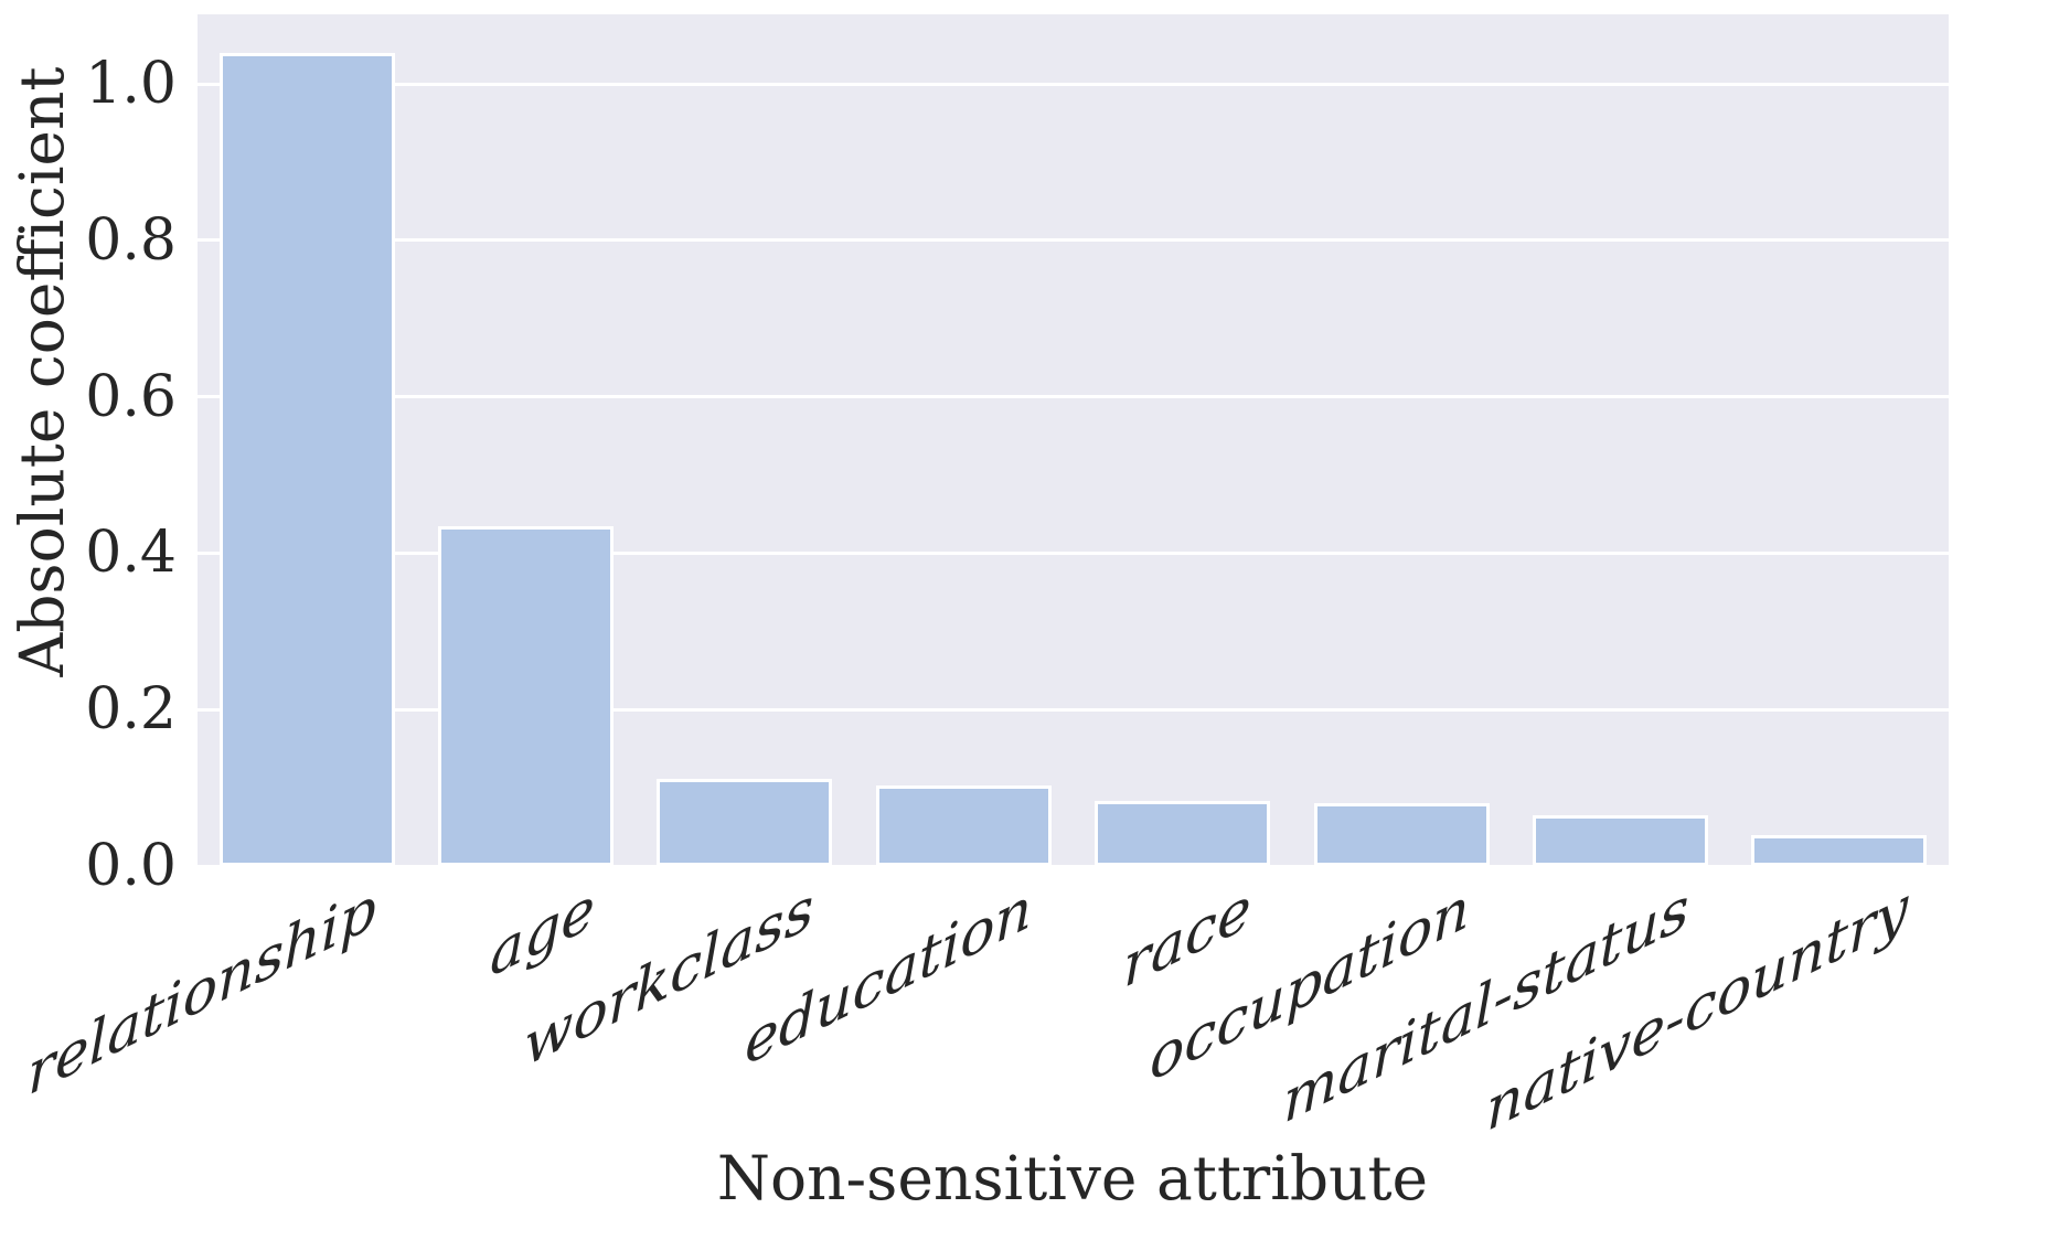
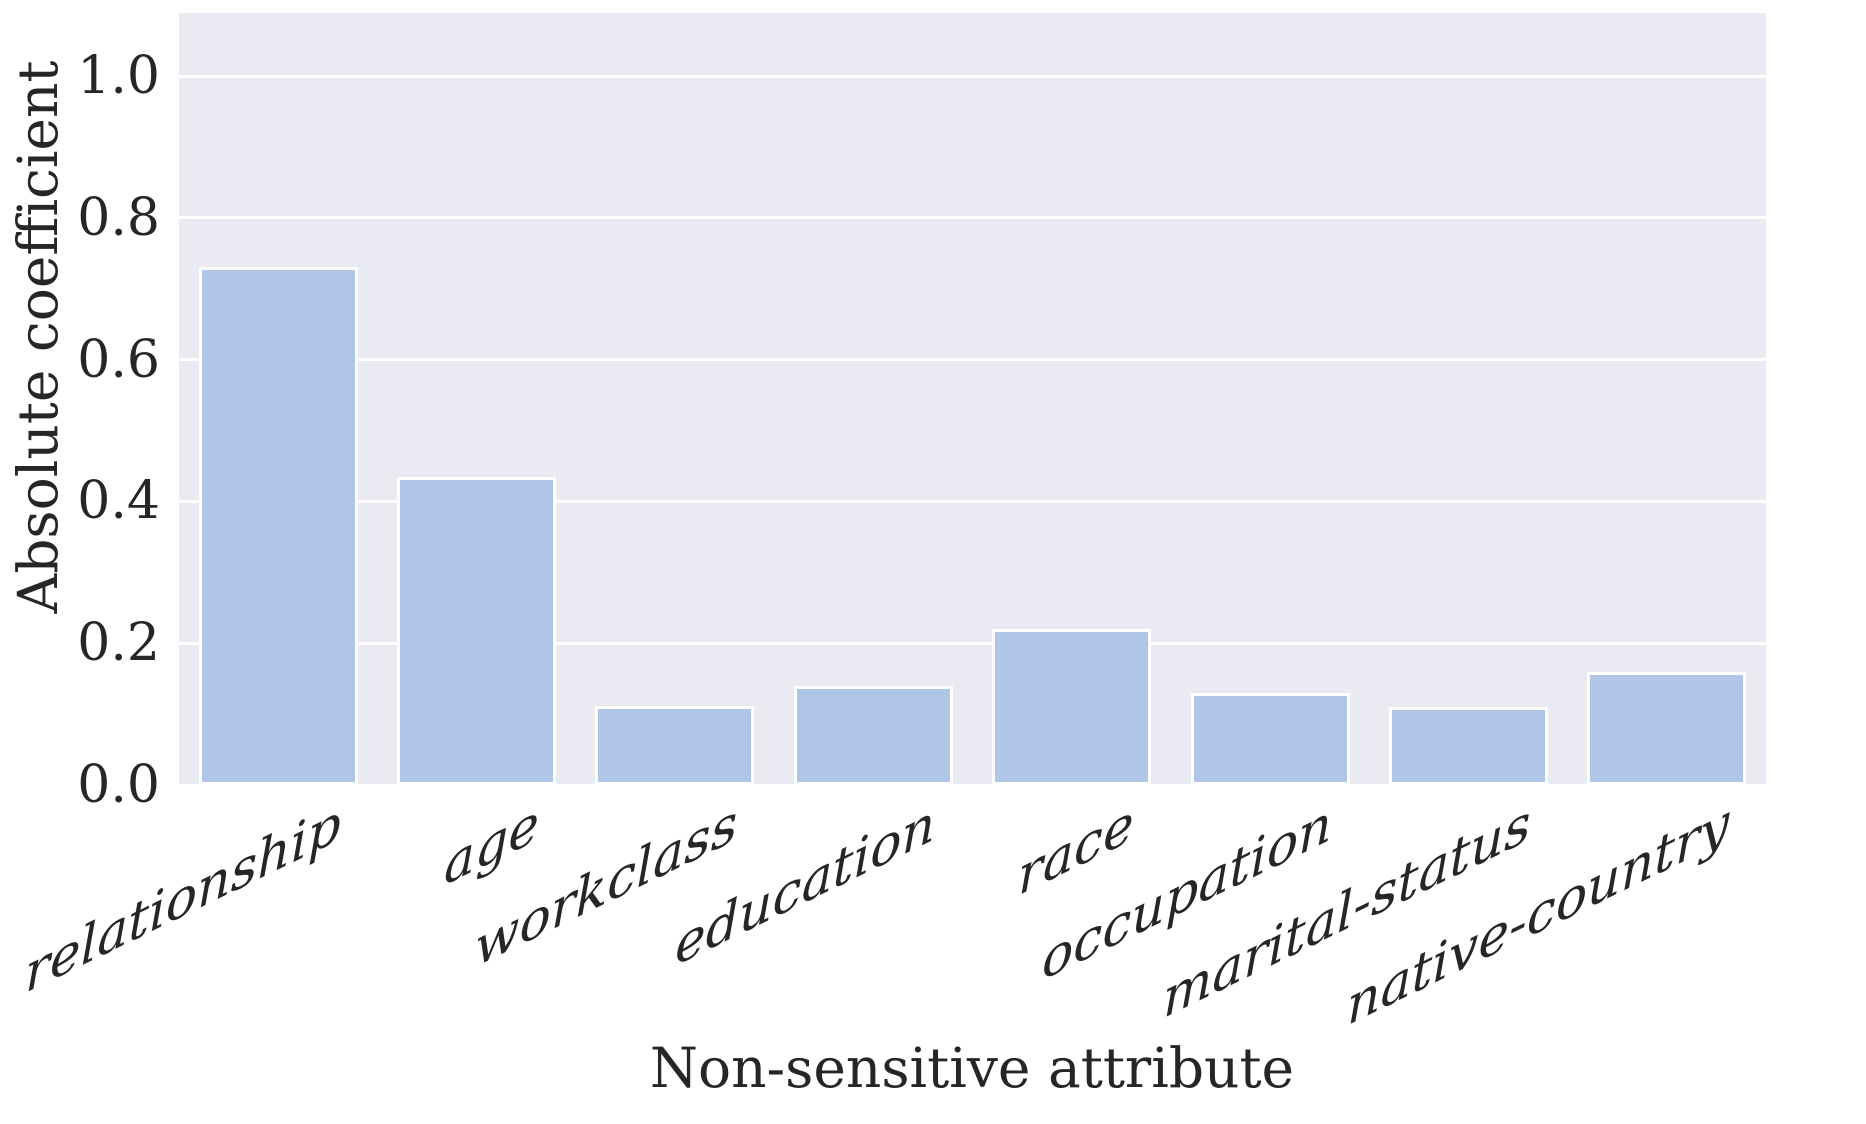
relationship: 1.04 -> 0.73
education: 0.10 -> 0.14
race: 0.08 -> 0.22
occupation: 0.08 -> 0.13
marital-status: 0.07 -> 0.11
native-country: 0.04 -> 0.16
